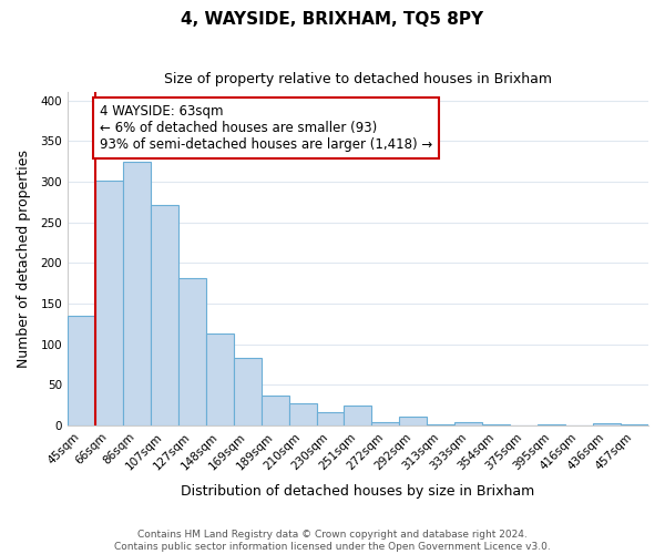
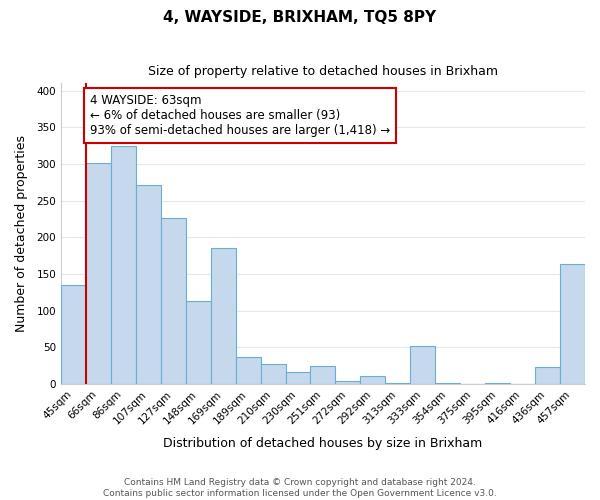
127sqm: 182 -> 226
169sqm: 83 -> 186
333sqm: 5 -> 52
436sqm: 3 -> 24
457sqm: 2 -> 164
